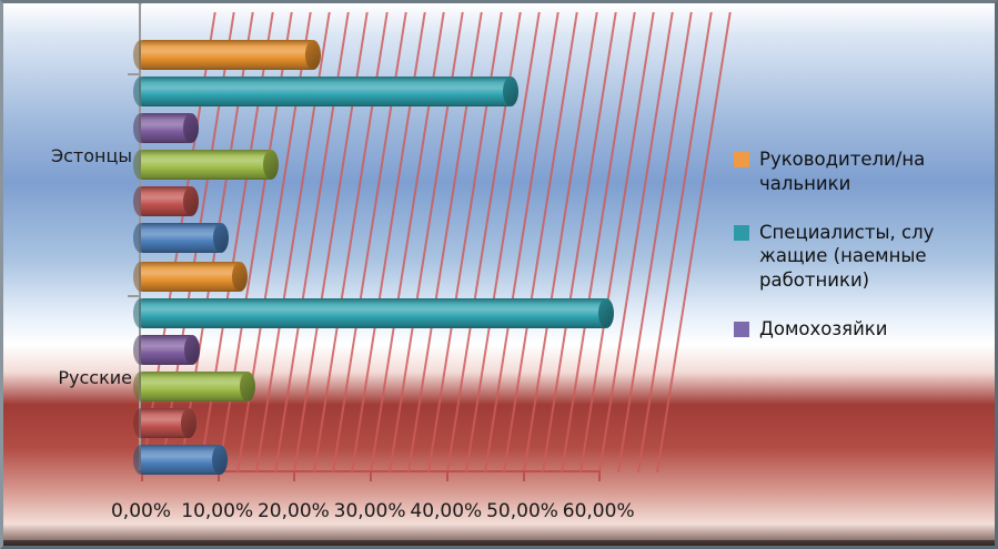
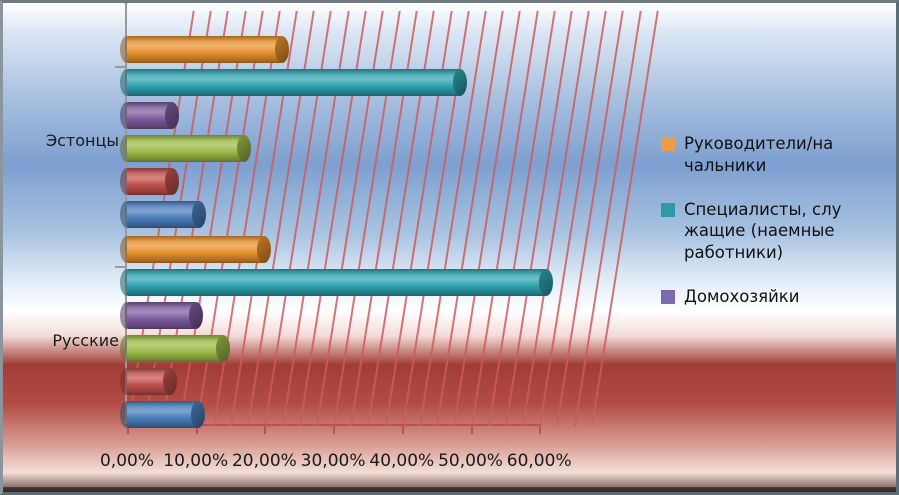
Руководители/начальники/Русские: 13% -> 20%
Домохозяйки/Русские: 7% -> 10%
